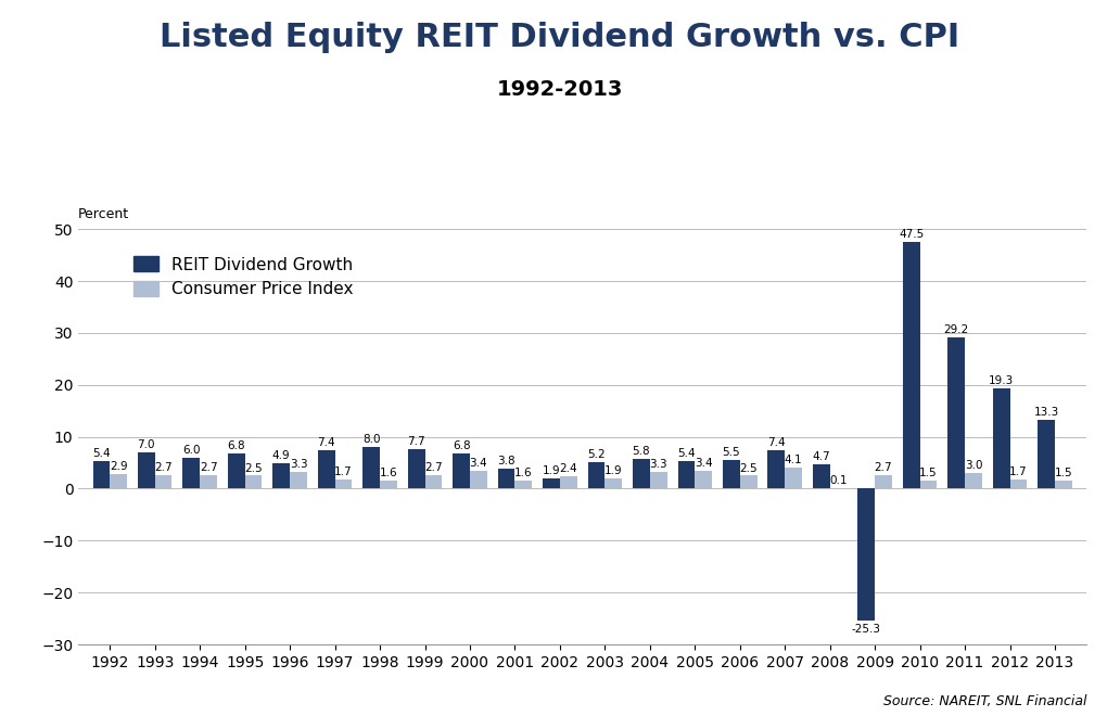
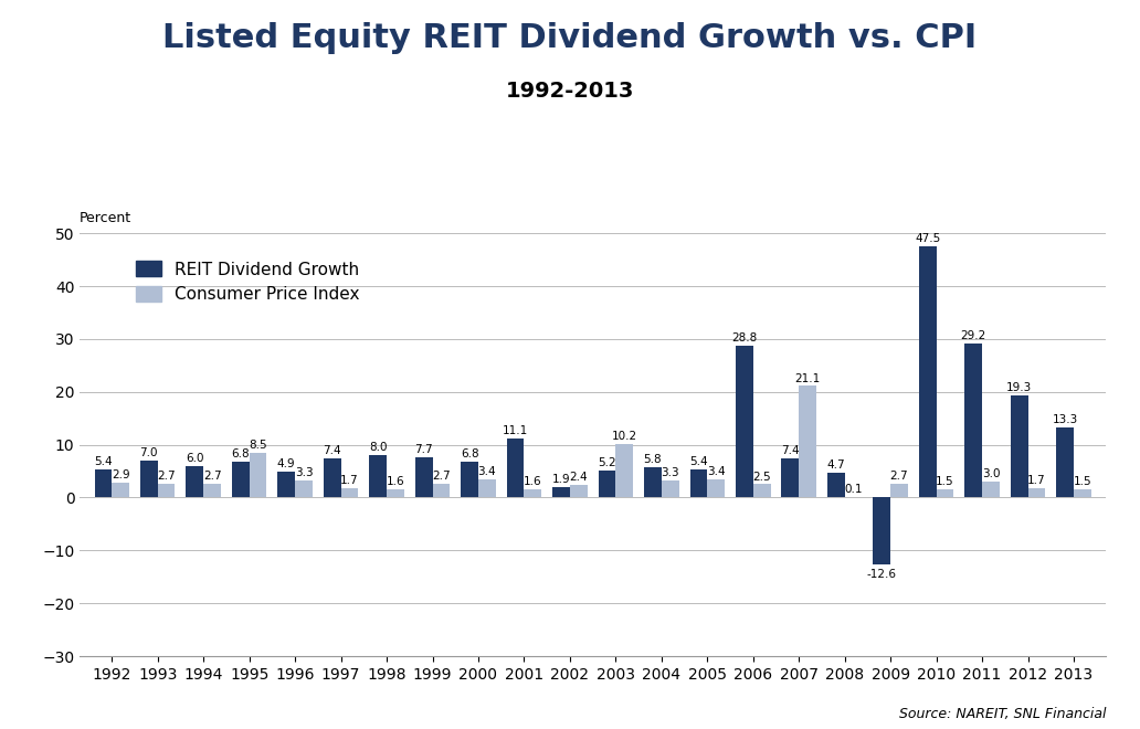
Consumer Price Index/1995: 2.5 -> 8.5
REIT Dividend Growth/2001: 3.8 -> 11.1
Consumer Price Index/2003: 1.9 -> 10.2
REIT Dividend Growth/2006: 5.5 -> 28.8
Consumer Price Index/2007: 4.1 -> 21.1
REIT Dividend Growth/2009: -25.3 -> -12.6
